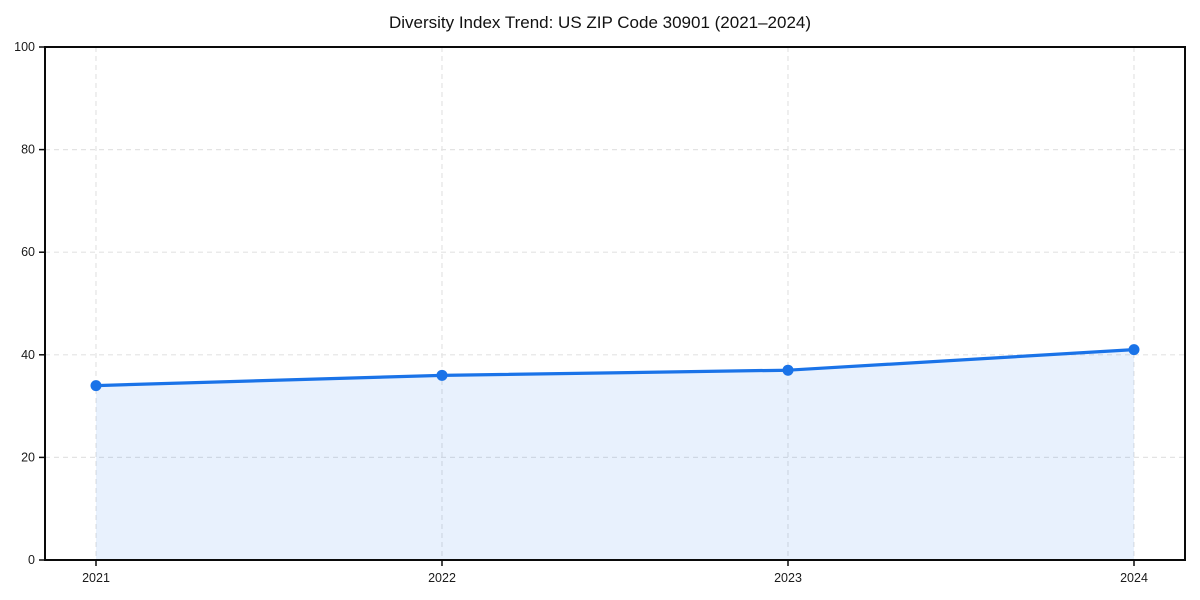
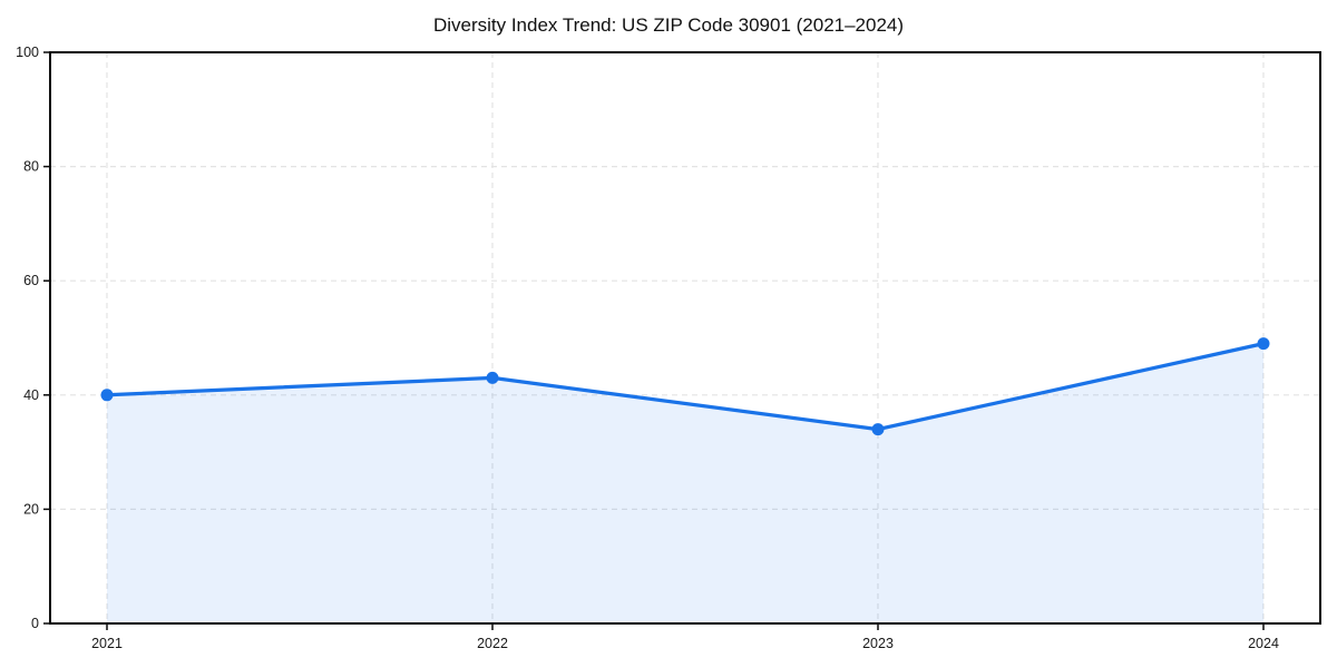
2021: 34 -> 40
2022: 36 -> 43
2023: 37 -> 34
2024: 41 -> 49
